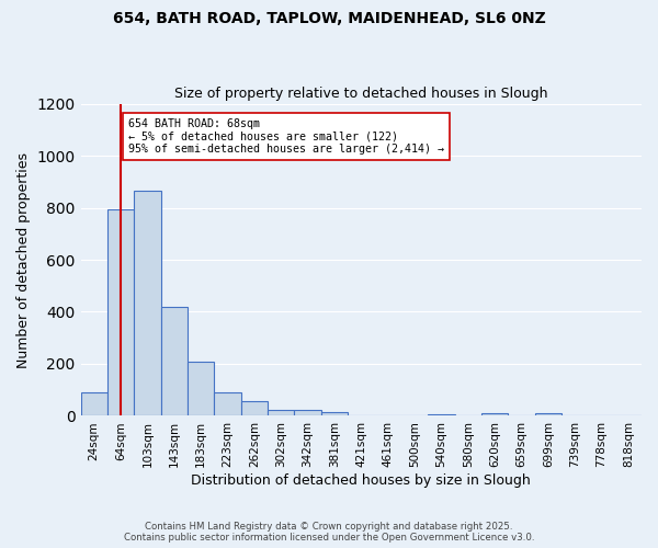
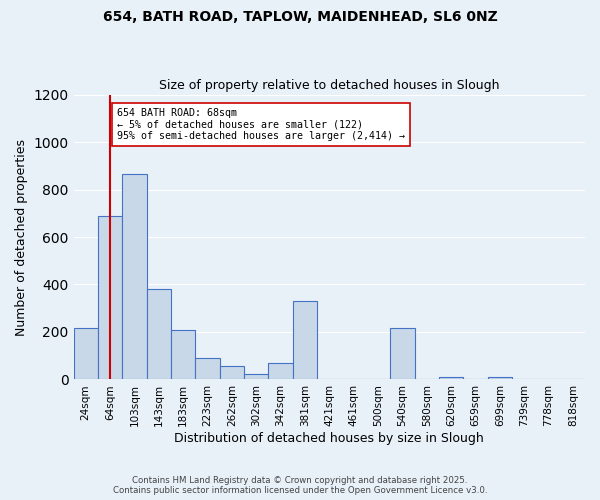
24sqm: 90 -> 215
64sqm: 795 -> 690
143sqm: 420 -> 380
342sqm: 22 -> 70
381sqm: 15 -> 330
540sqm: 8 -> 215
